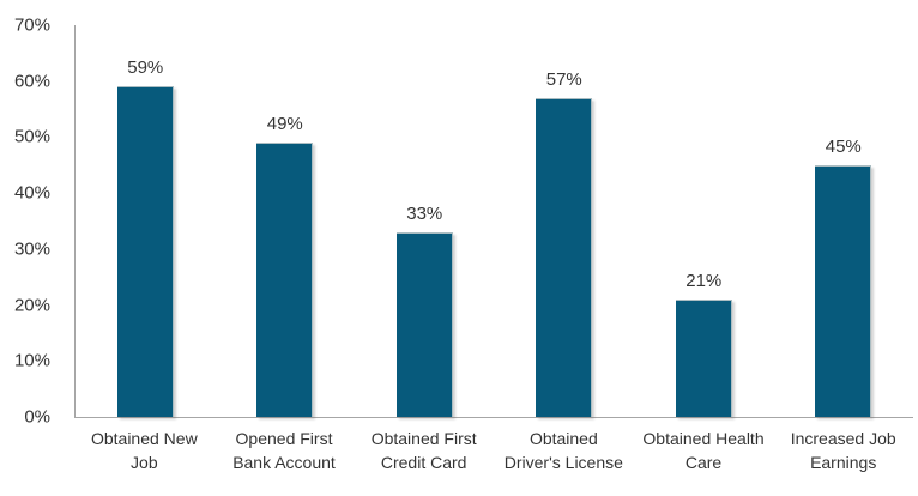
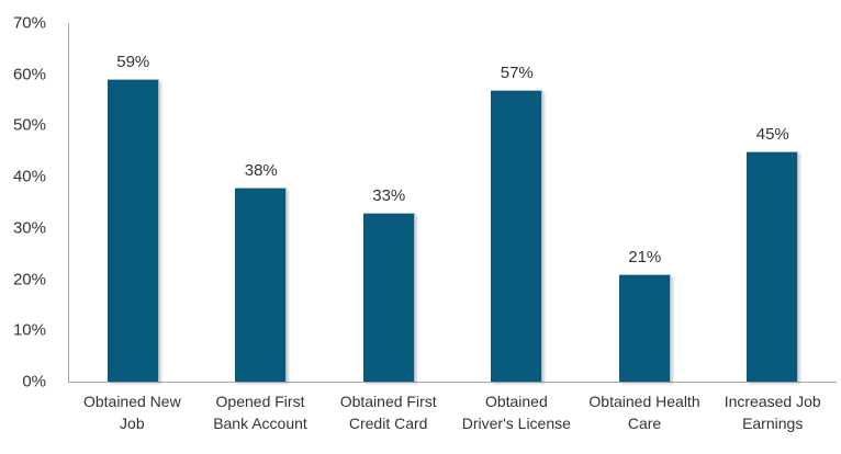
Opened First Bank Account: 49% -> 38%
